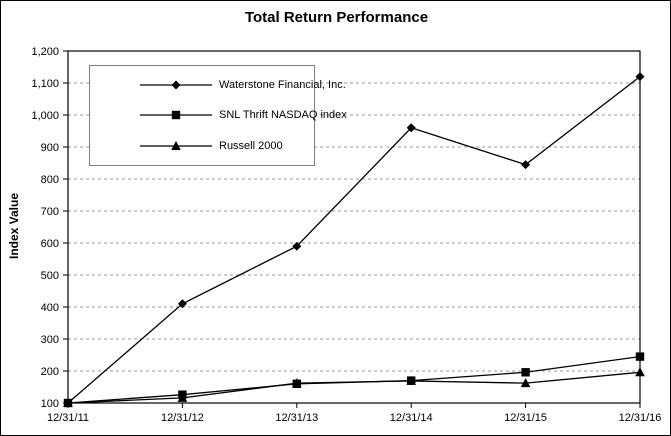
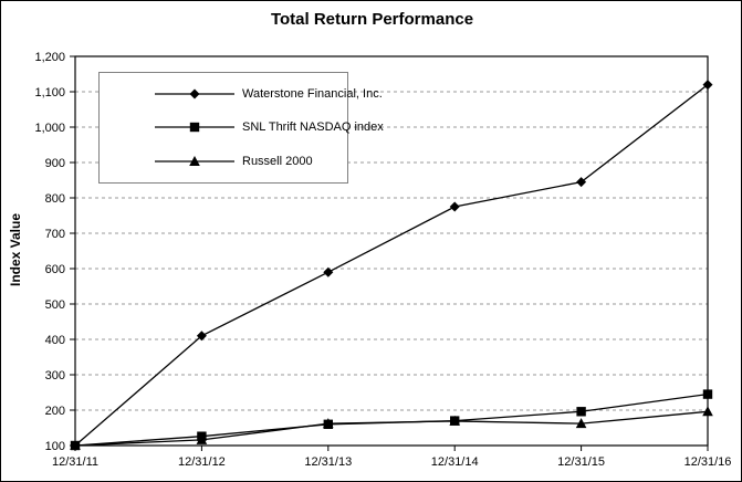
Waterstone Financial, Inc./12/31/14: 960 -> 780
